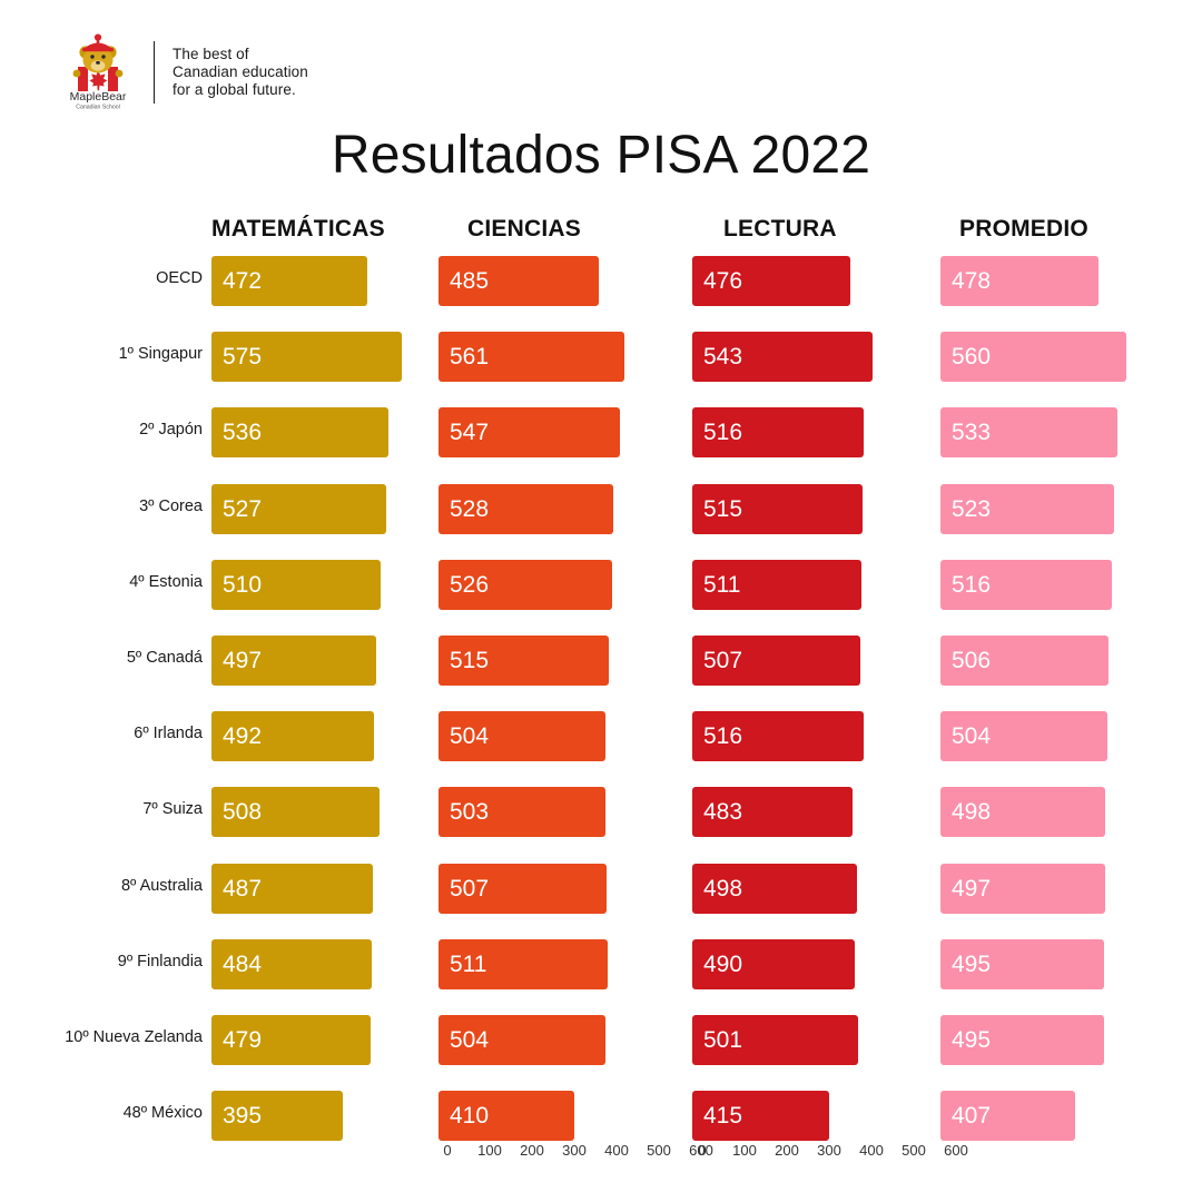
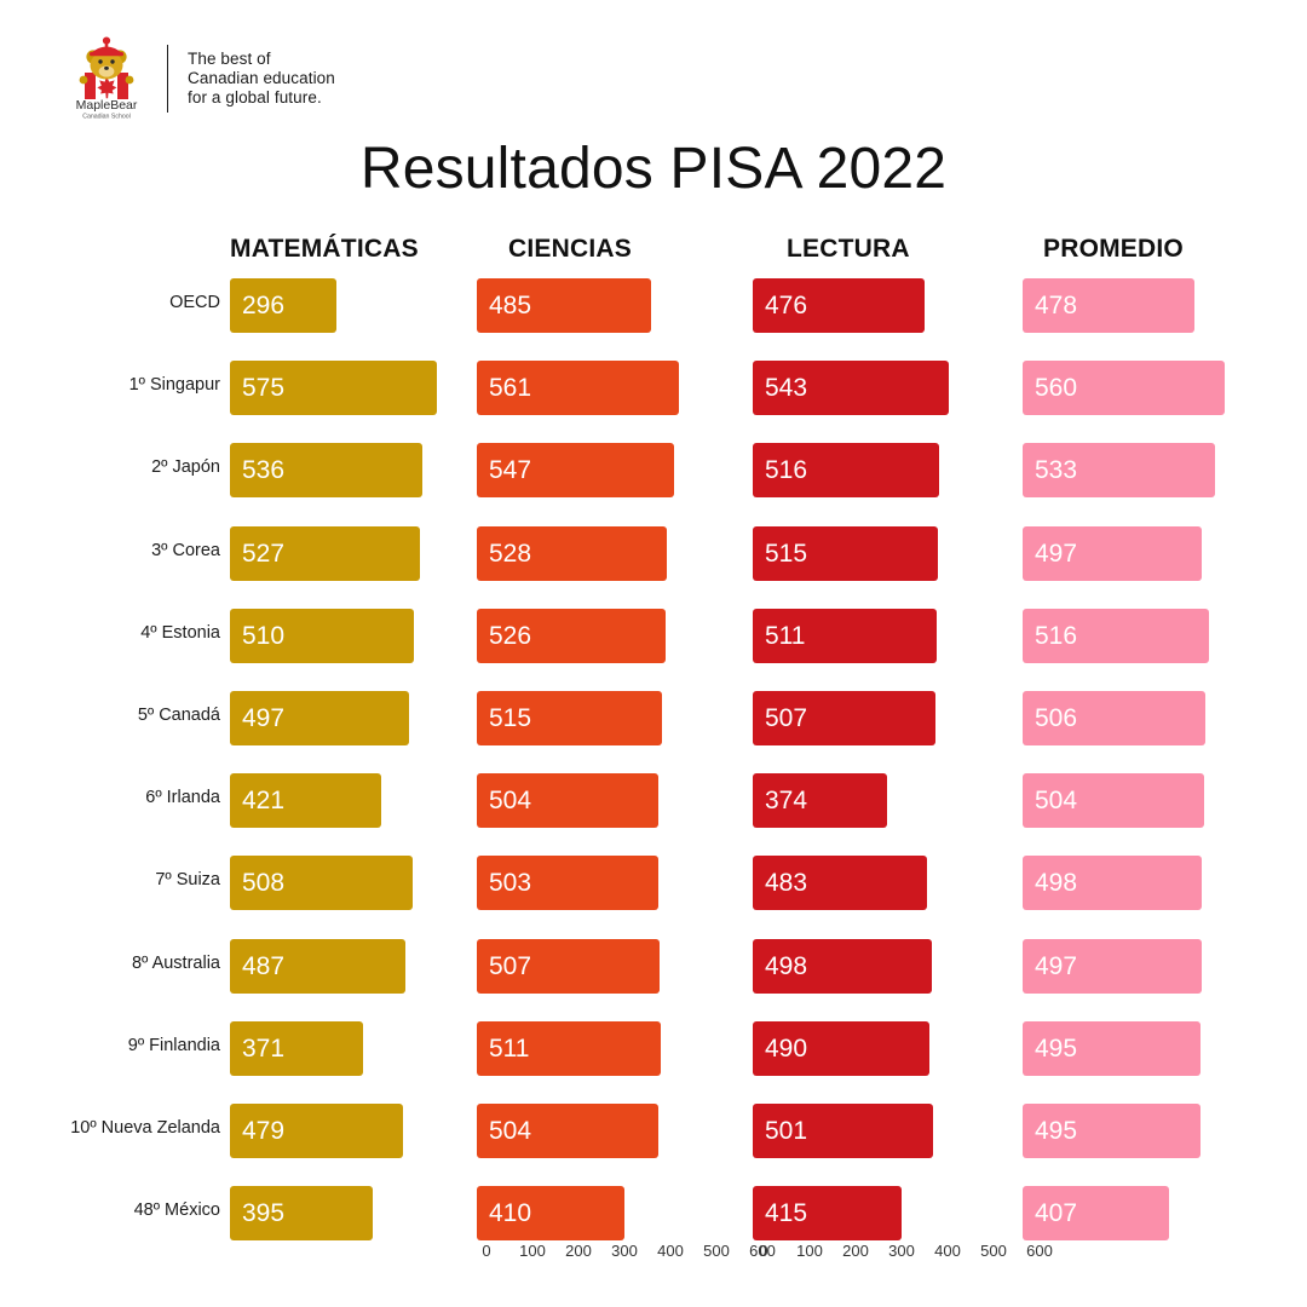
MATEMÁTICAS/OECD: 472 -> 296
PROMEDIO/3º Corea: 523 -> 497
MATEMÁTICAS/6º Irlanda: 492 -> 421
LECTURA/6º Irlanda: 516 -> 374
MATEMÁTICAS/9º Finlandia: 484 -> 371
